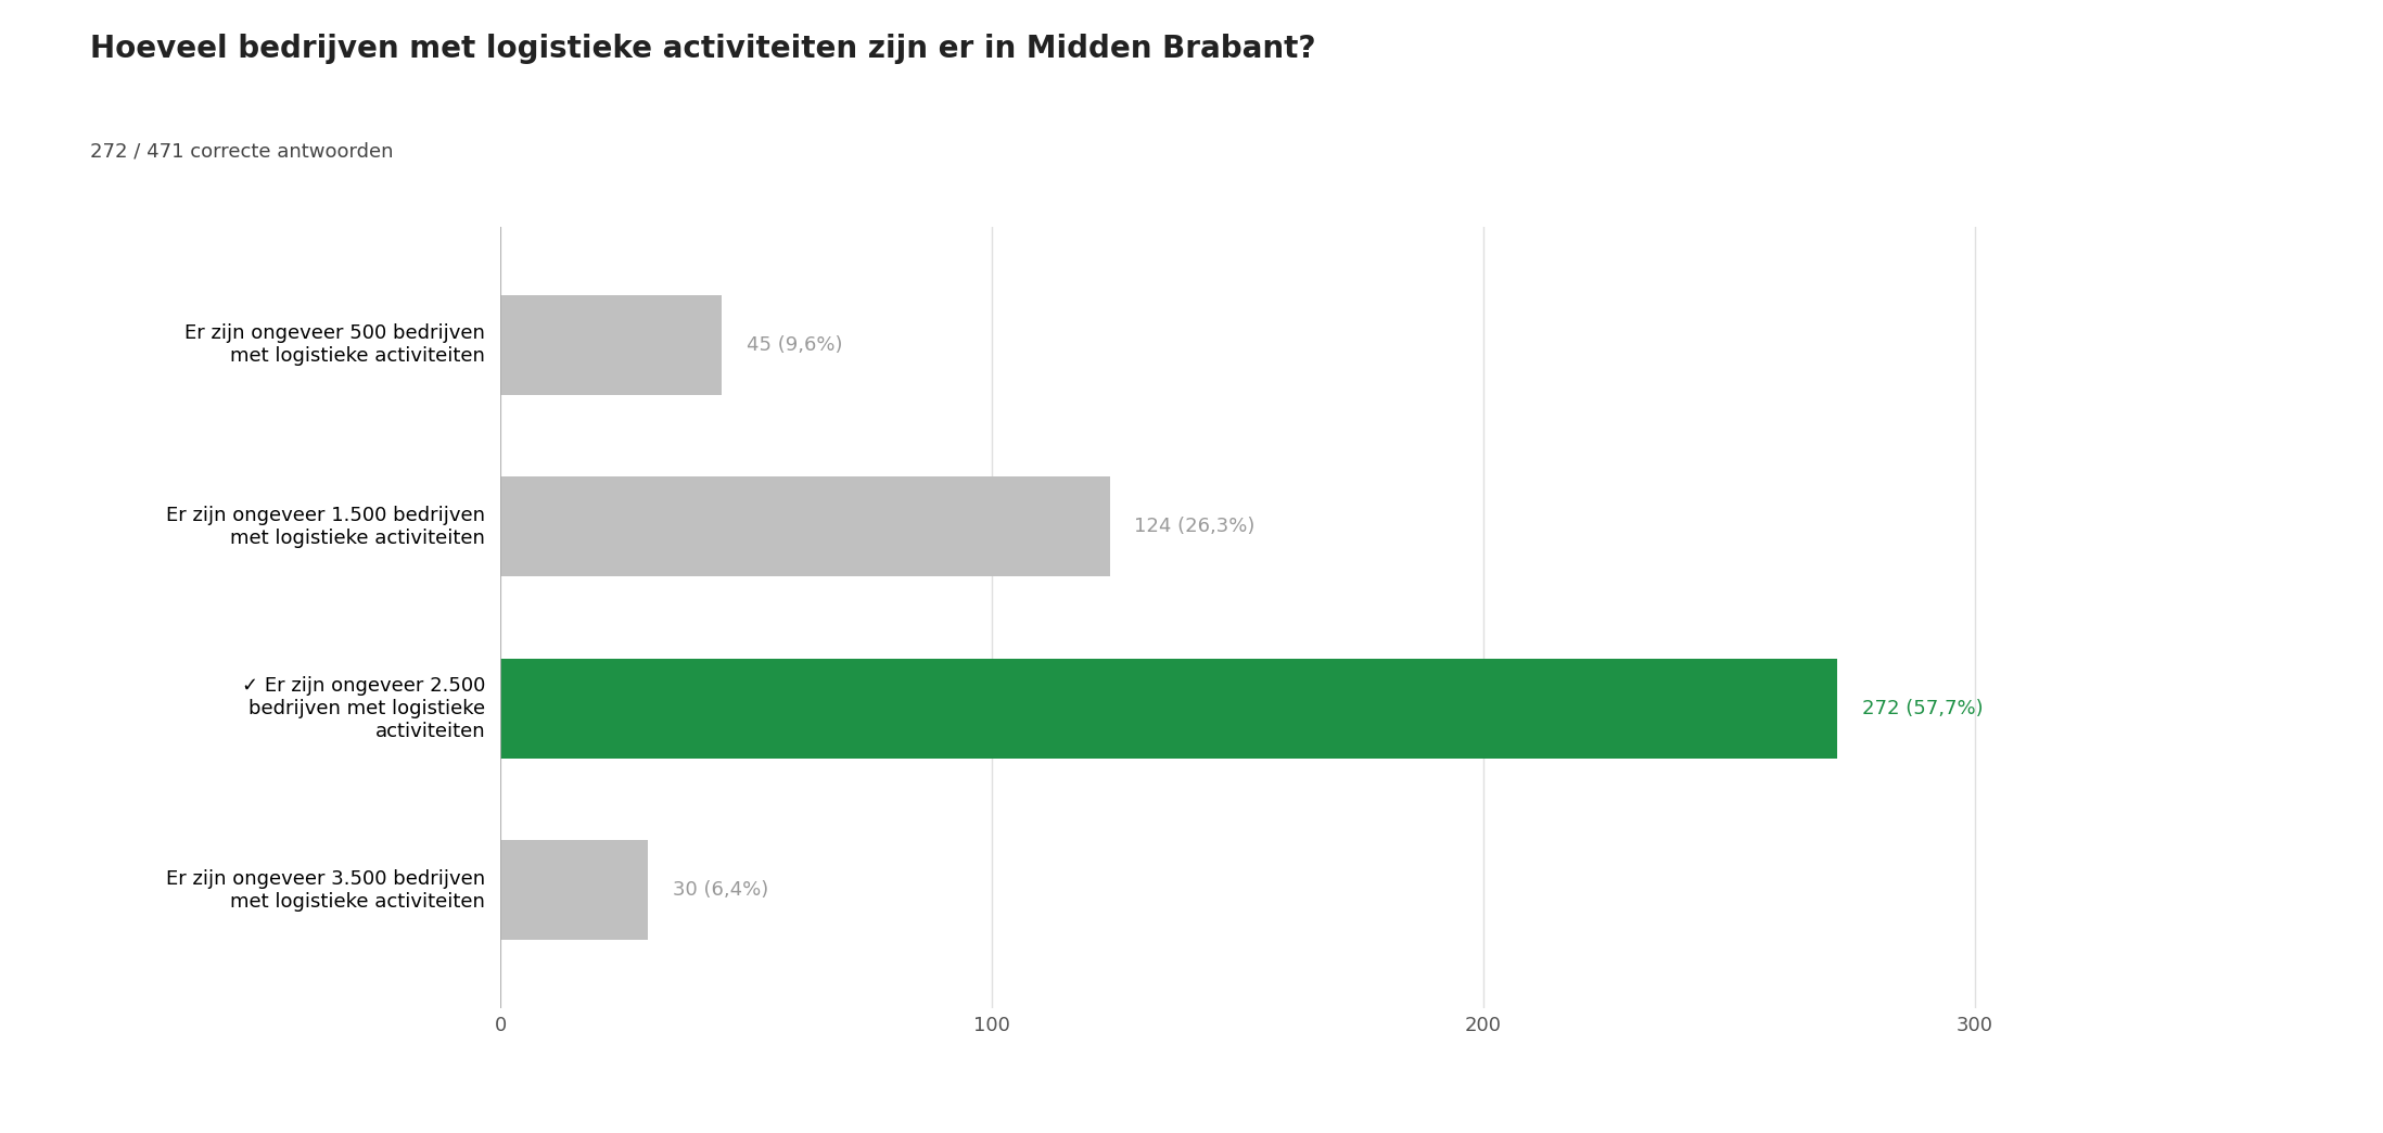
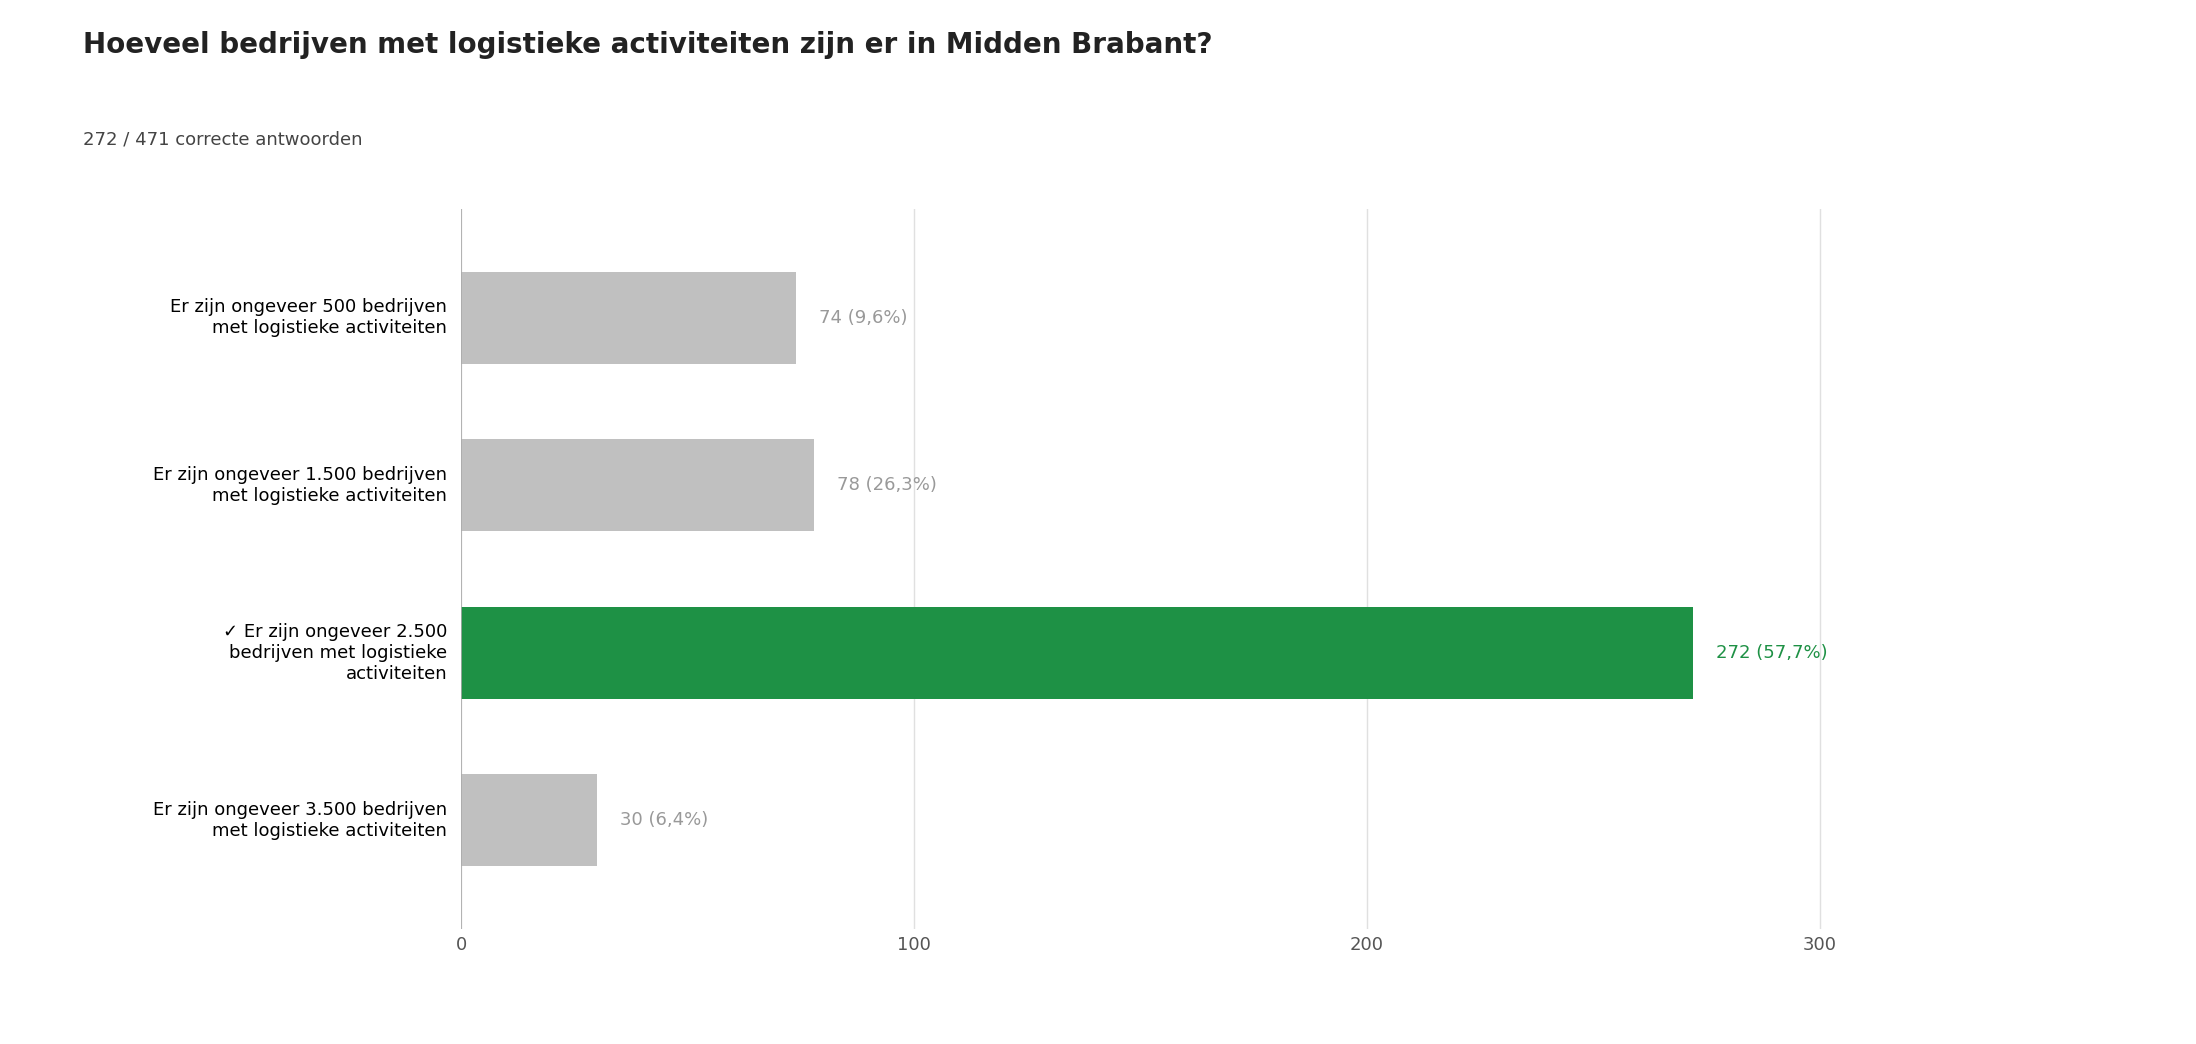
Er zijn ongeveer 500 bedrijven met logistieke activiteiten: 45 -> 74
Er zijn ongeveer 1.500 bedrijven met logistieke activiteiten: 124 -> 78
